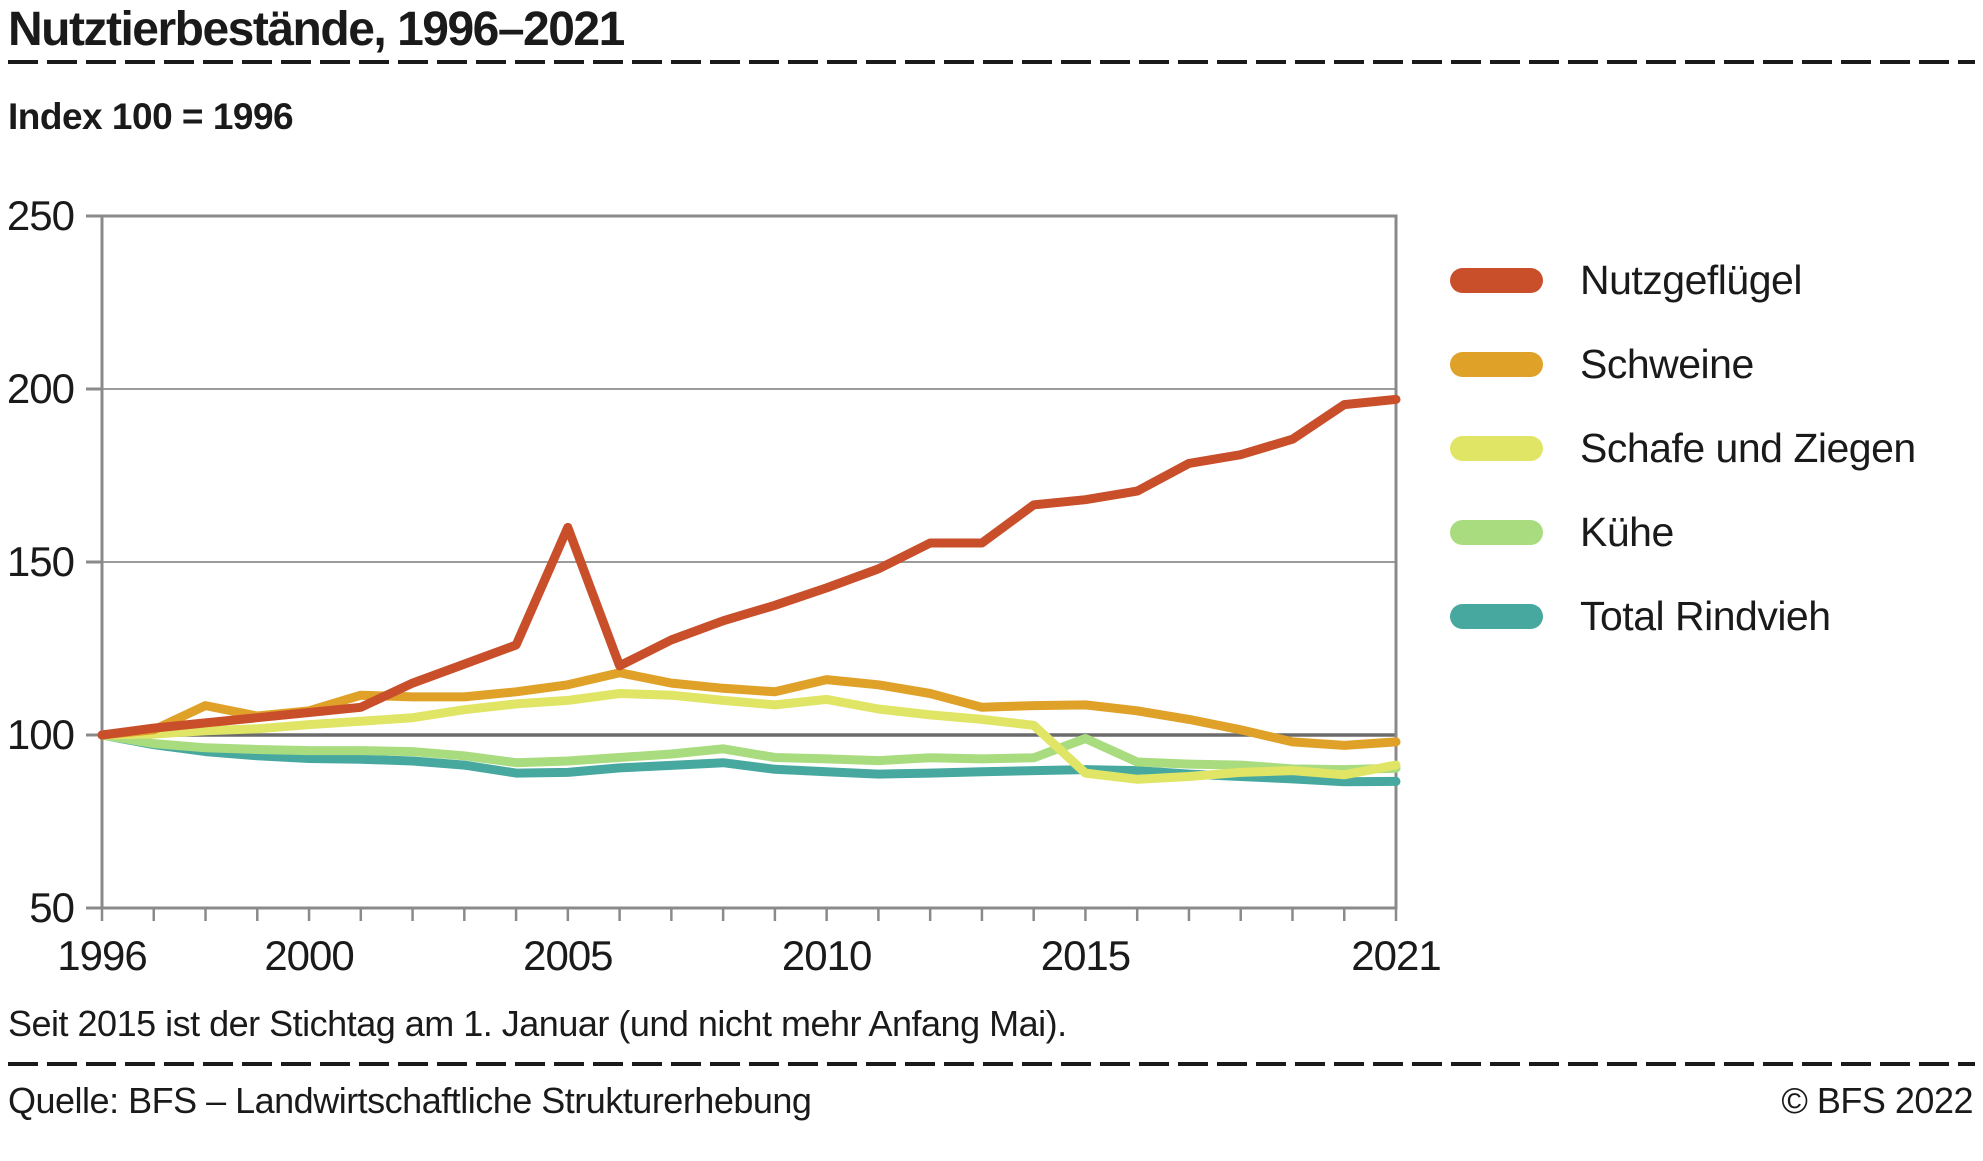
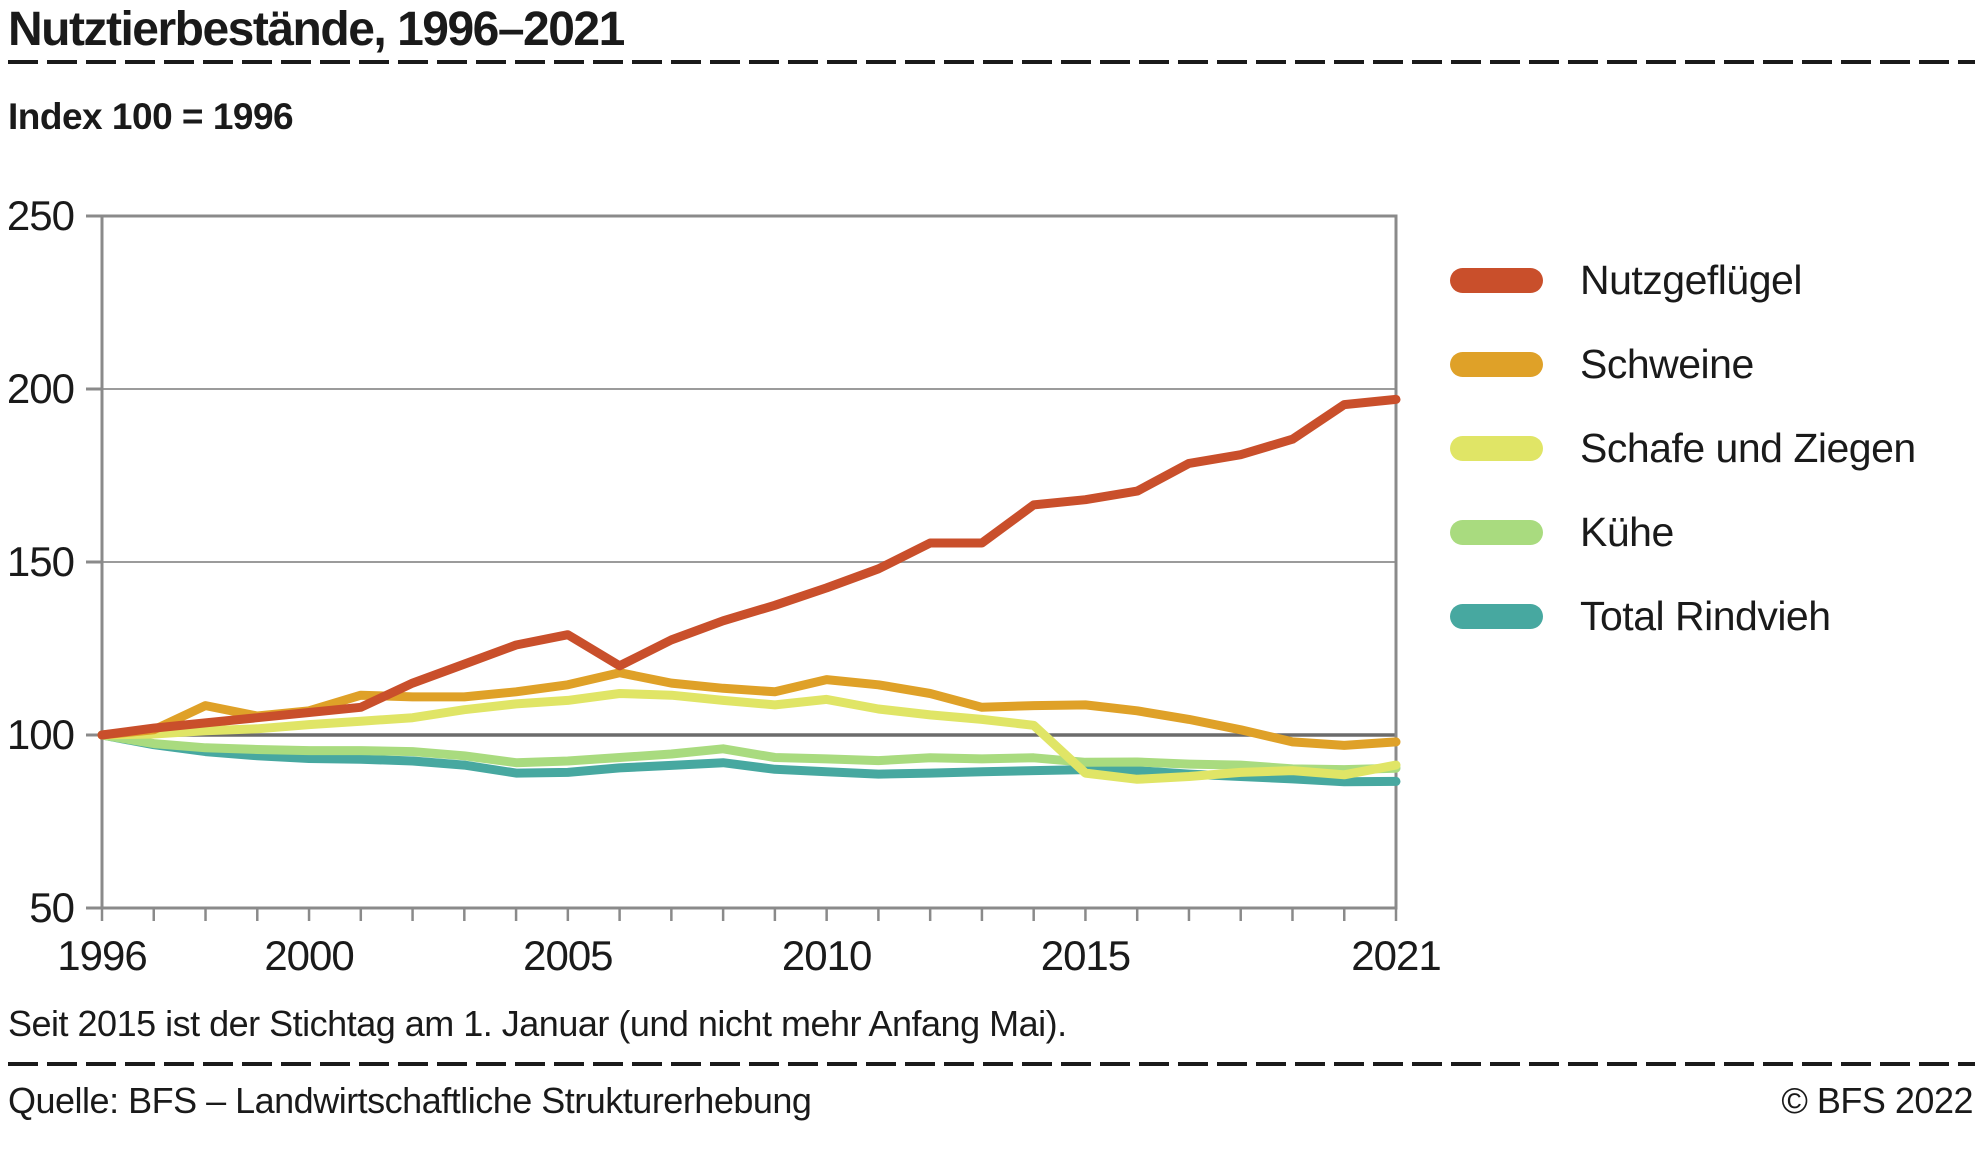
Nutzgeflügel/2005: 160 -> 129
Kühe/2015: 99 -> 92
